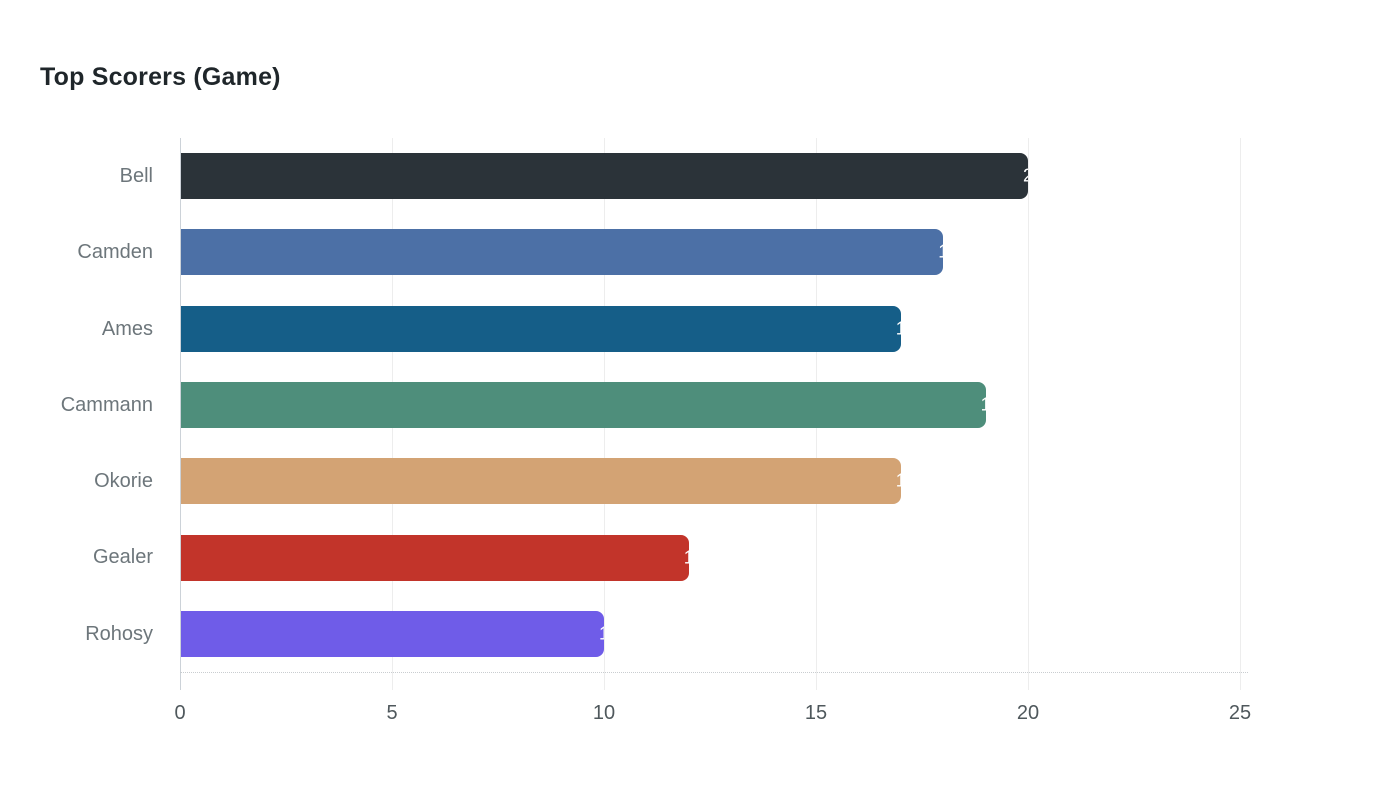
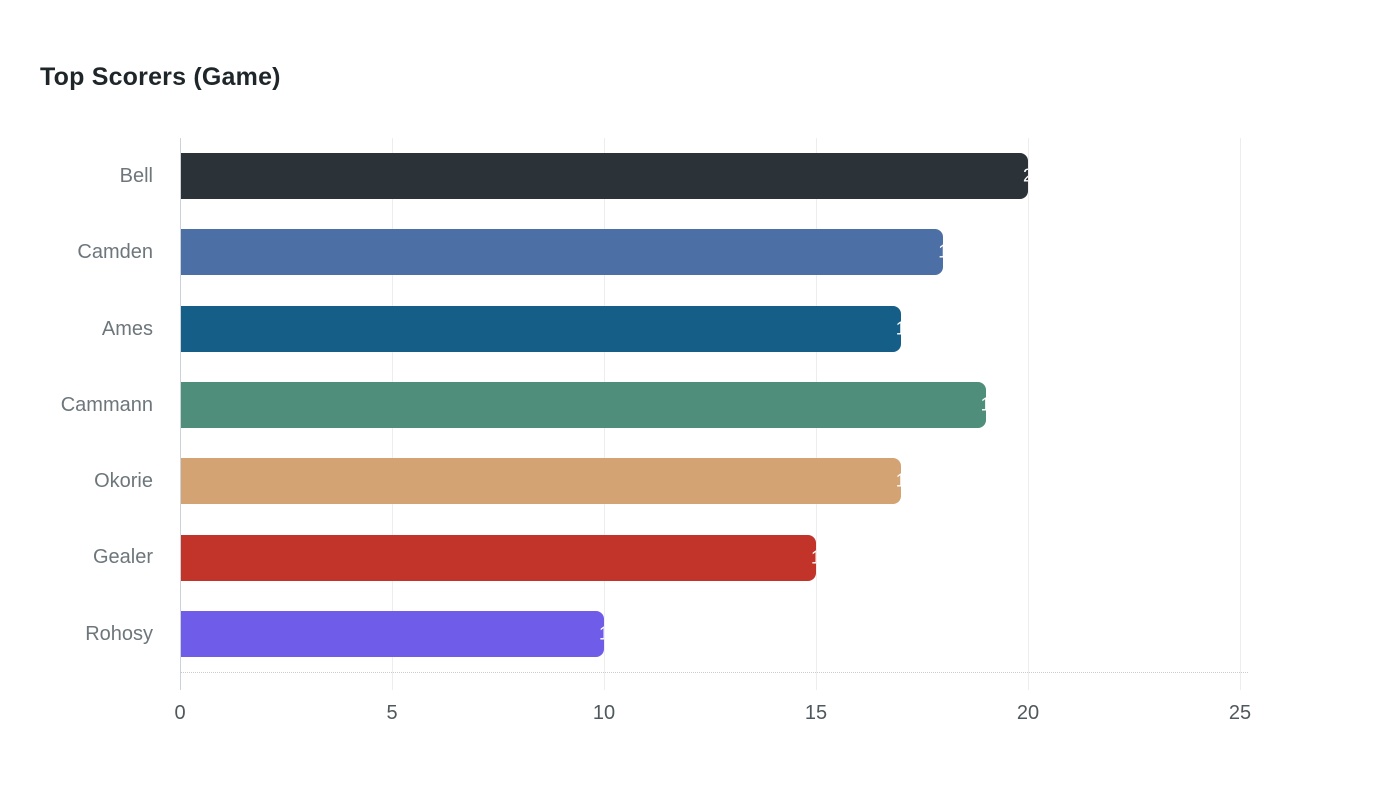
Gealer: 12 -> 15
